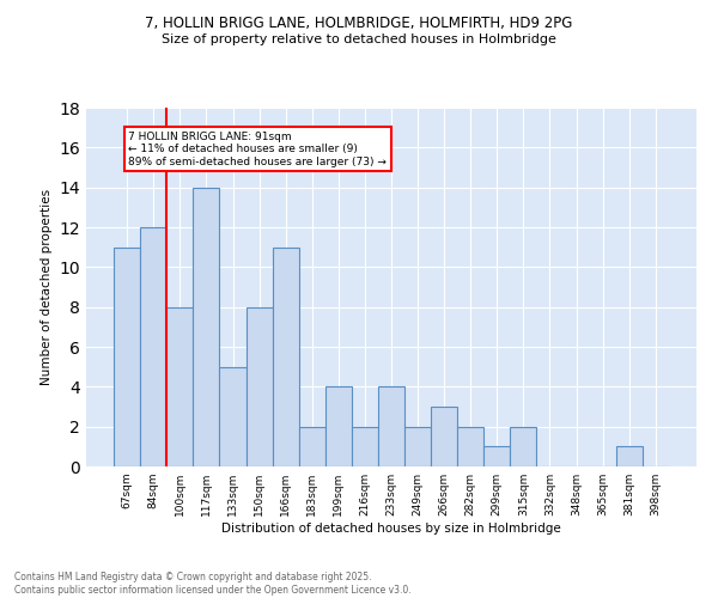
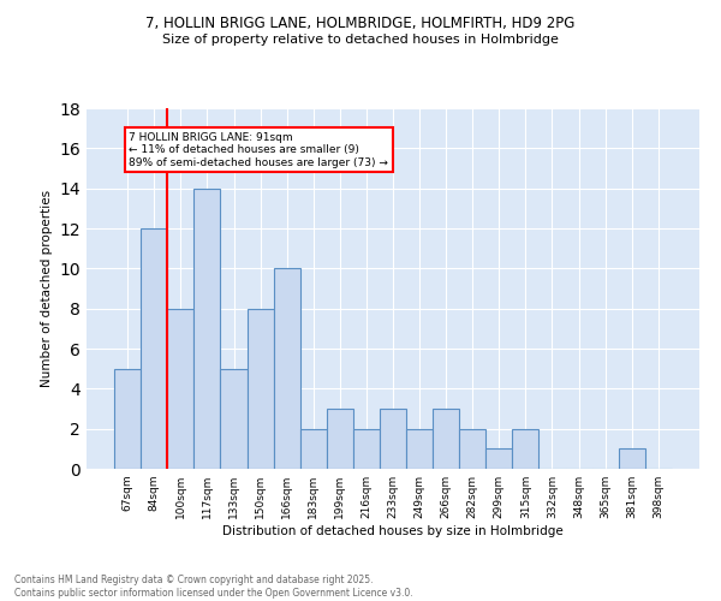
67sqm: 11 -> 5
166sqm: 11 -> 10
199sqm: 4 -> 3
233sqm: 4 -> 3
